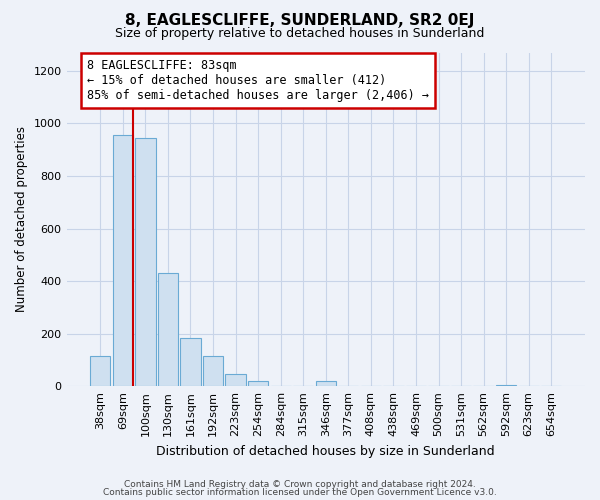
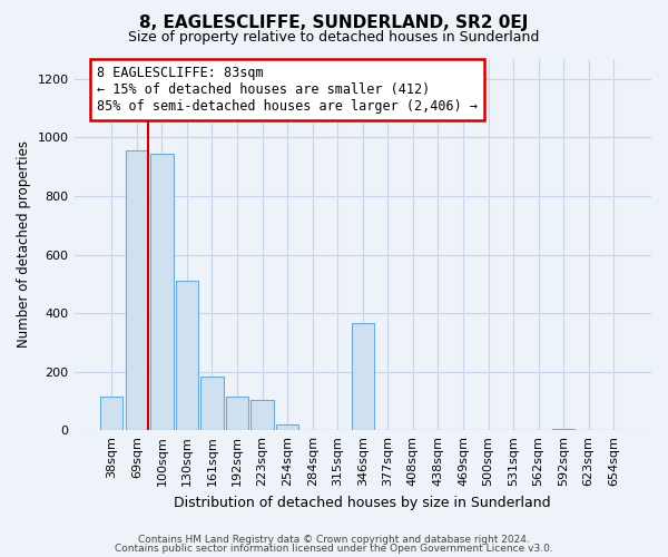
130sqm: 430 -> 510
223sqm: 48 -> 105
346sqm: 18 -> 365
